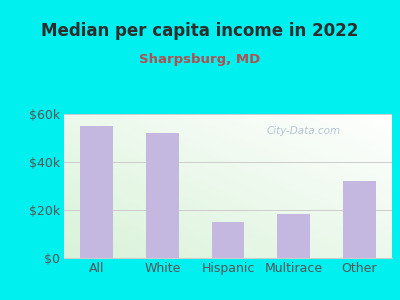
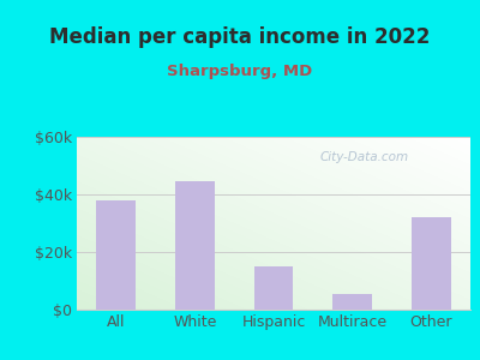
All: $55.0k -> $38.0k
White: $52.0k -> $44.5k
Multirace: $18.5k -> $5.5k
